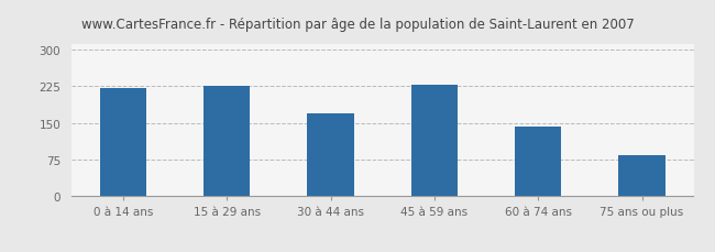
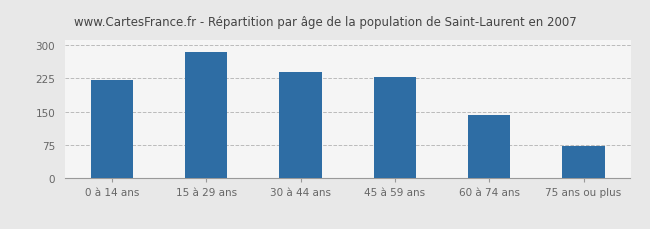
15 à 29 ans: 225 -> 285
30 à 44 ans: 170 -> 240
75 ans ou plus: 85 -> 72
